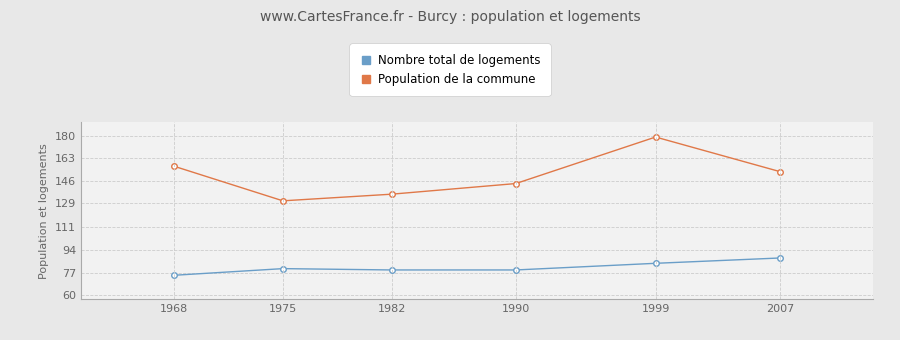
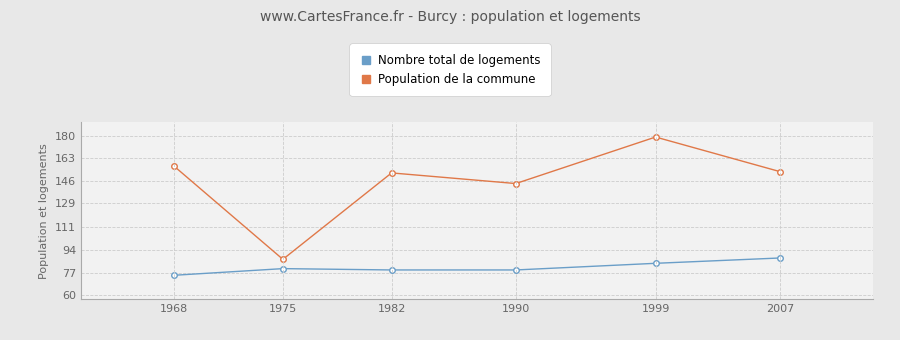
Population de la commune/1975: 131 -> 87
Population de la commune/1982: 136 -> 152
